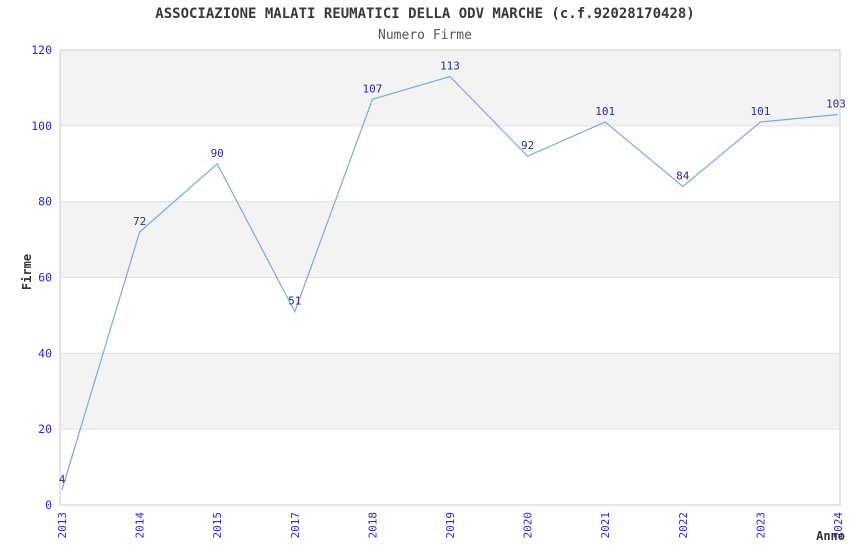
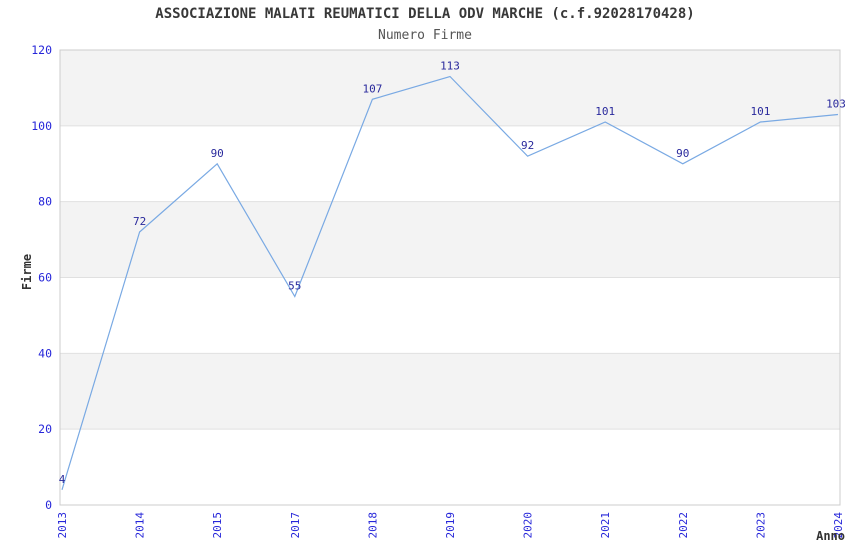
2017: 51 -> 55
2022: 84 -> 90
